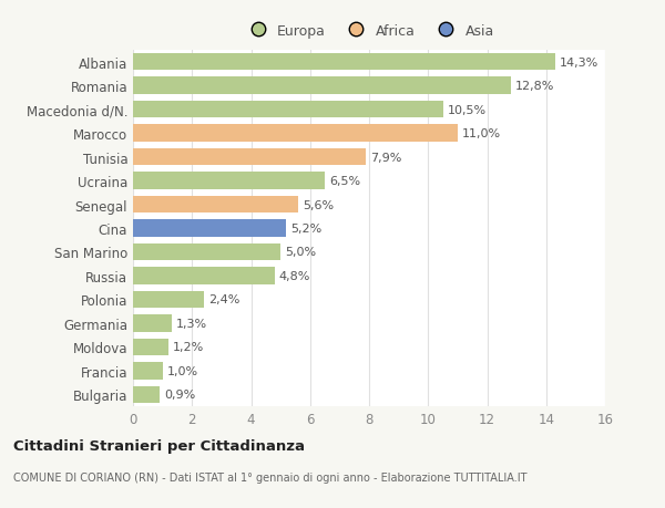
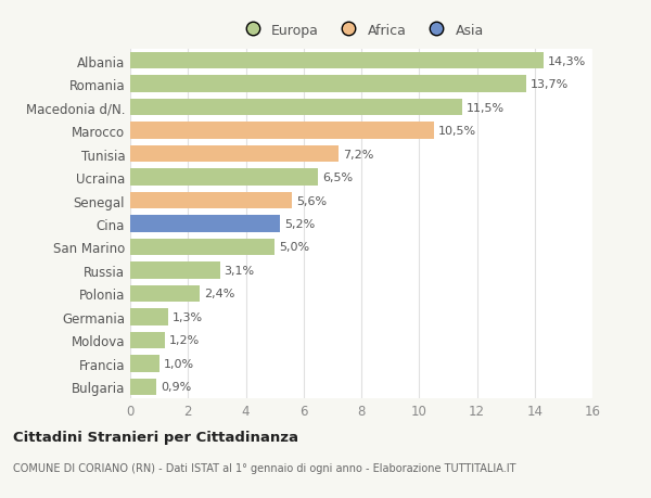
Romania: 12,8% -> 13,7%
Macedonia d/N.: 10,5% -> 11,5%
Marocco: 11,0% -> 10,5%
Tunisia: 7,9% -> 7,2%
Russia: 4,8% -> 3,1%
